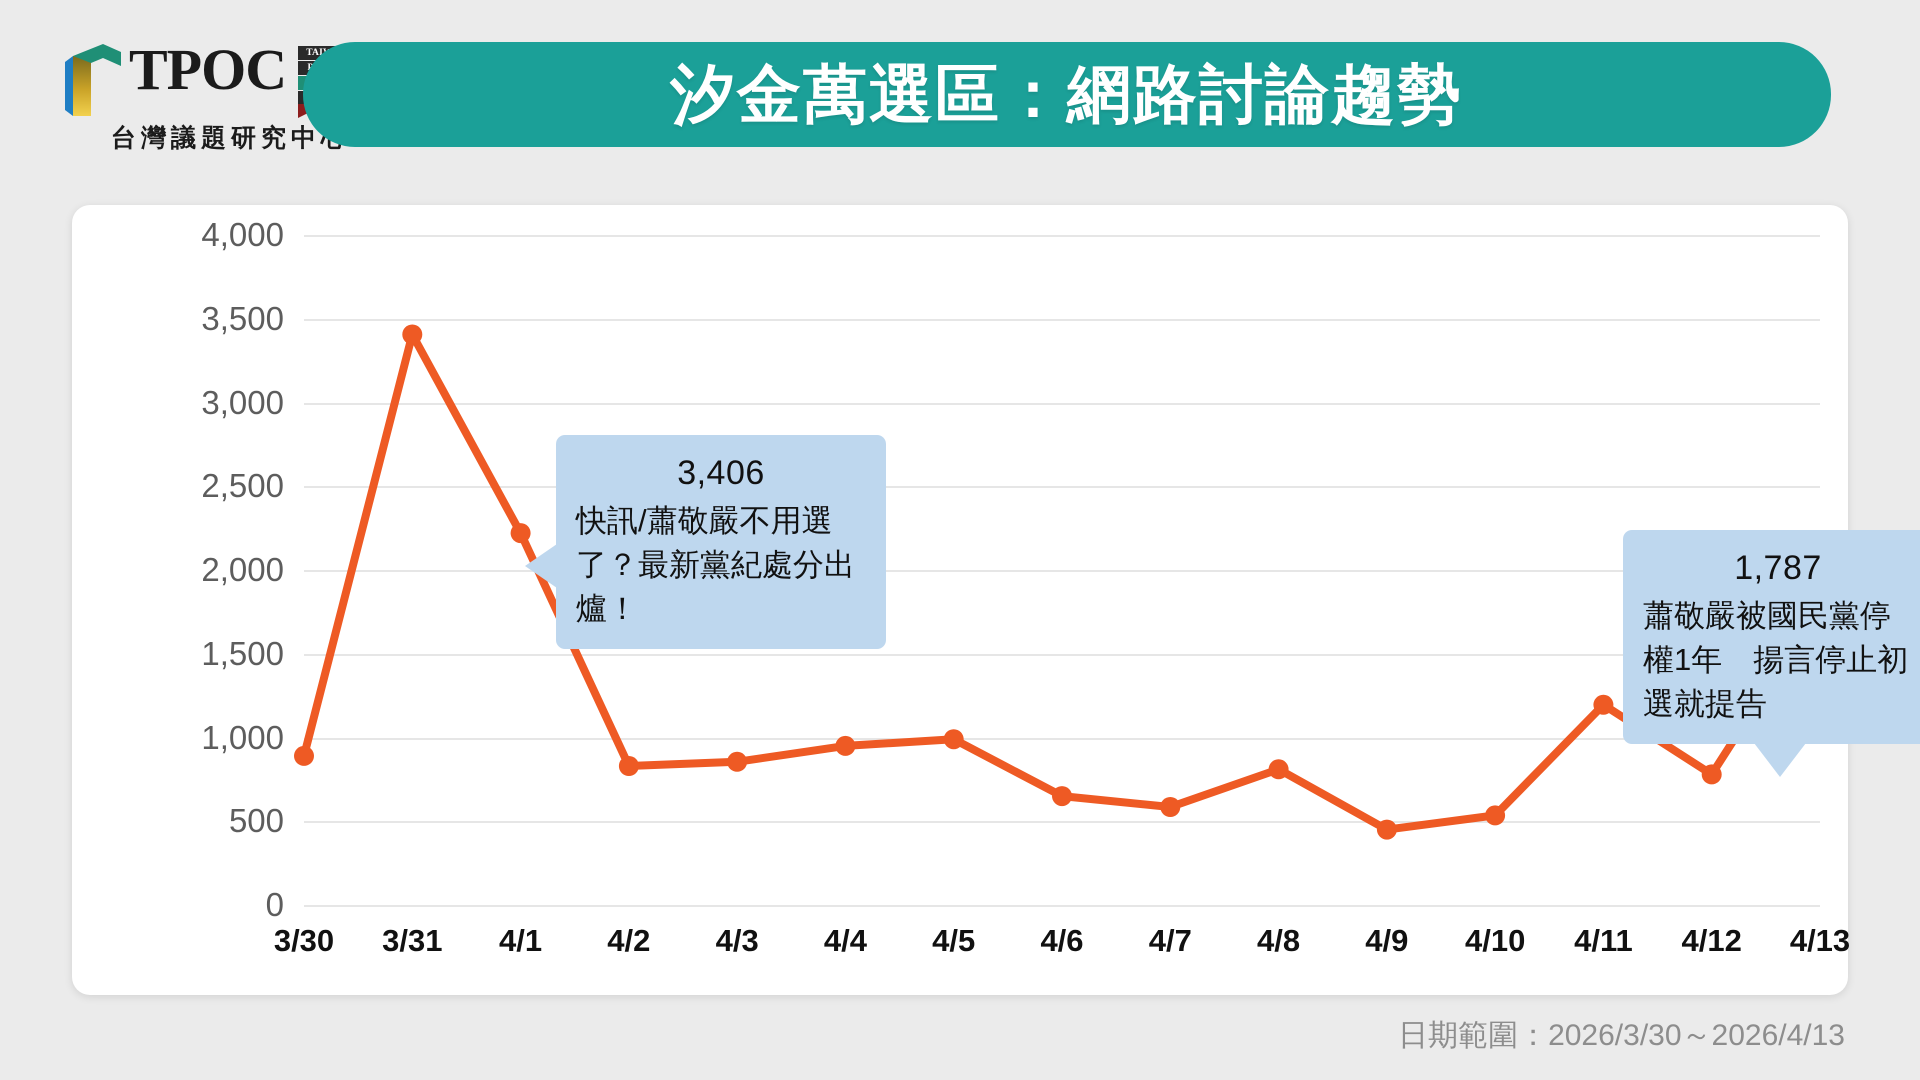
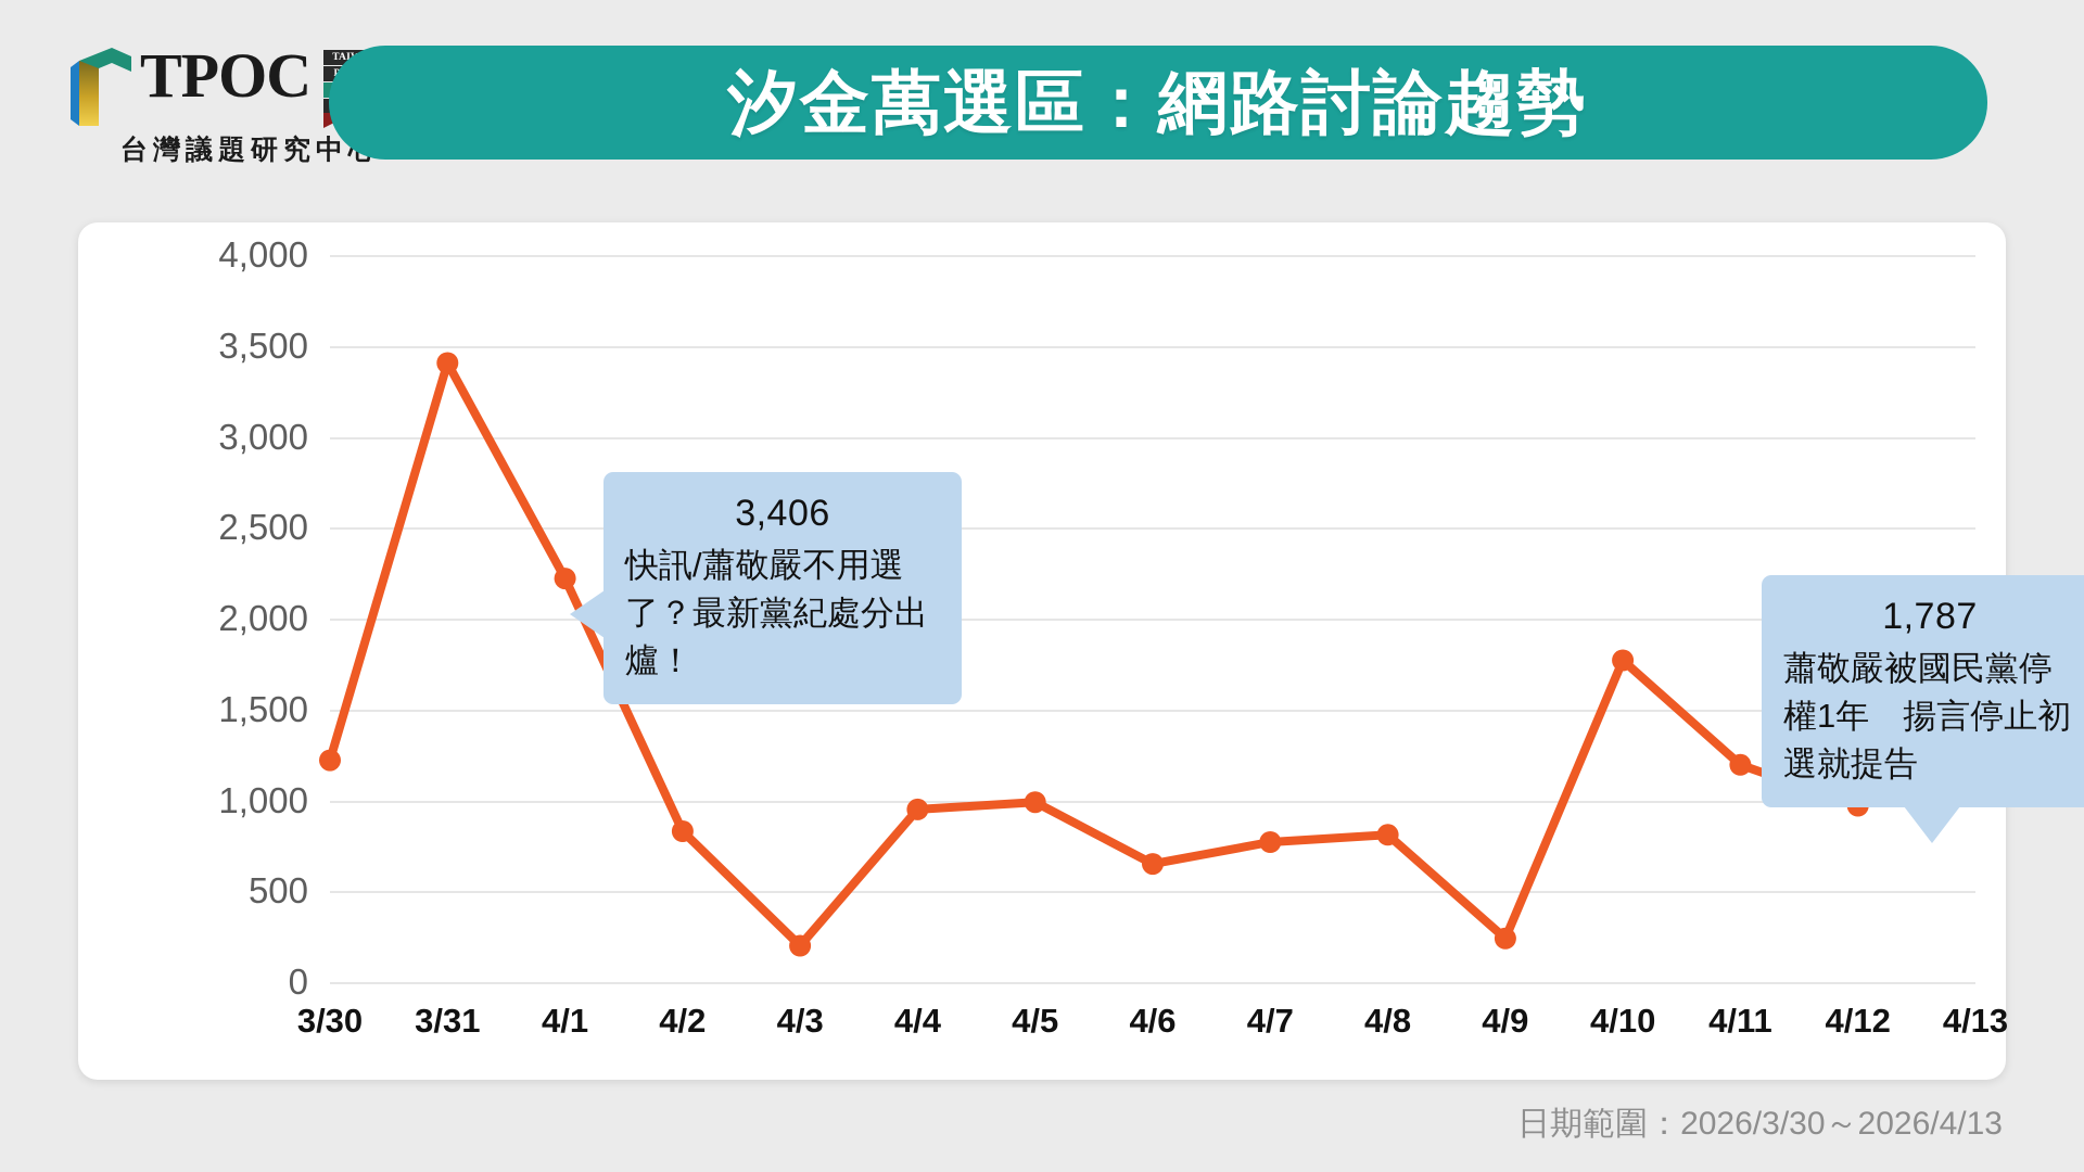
3/30: 890 -> 1220
4/3: 860 -> 200
4/7: 580 -> 770
4/9: 450 -> 240
4/10: 540 -> 1770
4/12: 780 -> 970
